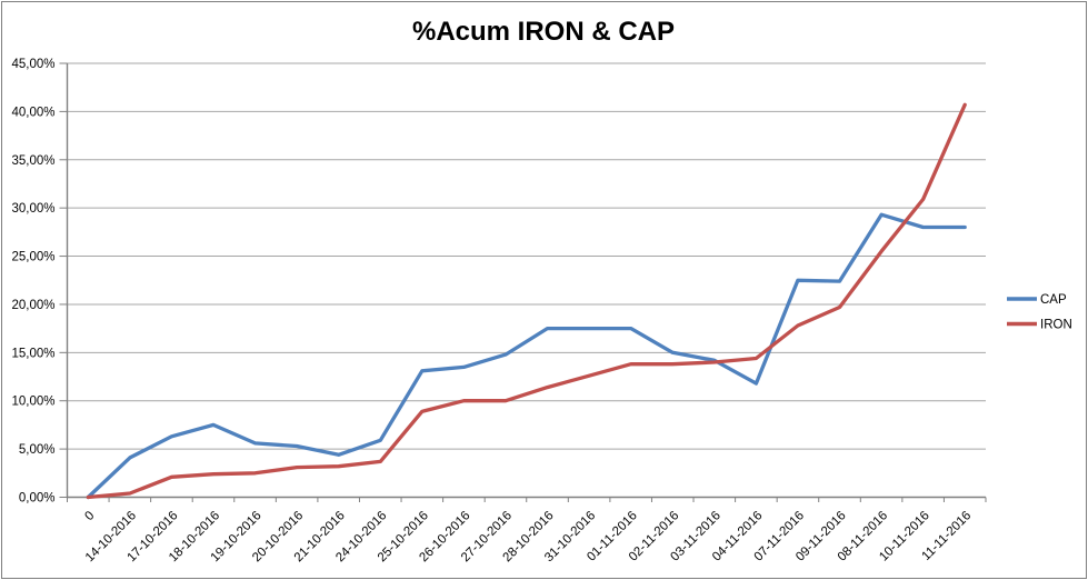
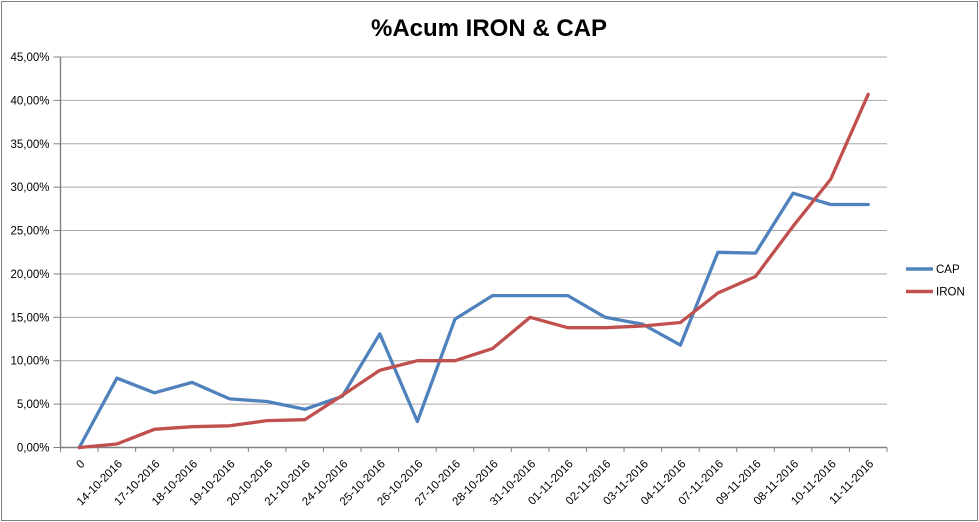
CAP/14-10-2016: 4% -> 8%
IRON/24-10-2016: 4% -> 6%
CAP/26-10-2016: 14% -> 3%
IRON/31-10-2016: 13% -> 15%
